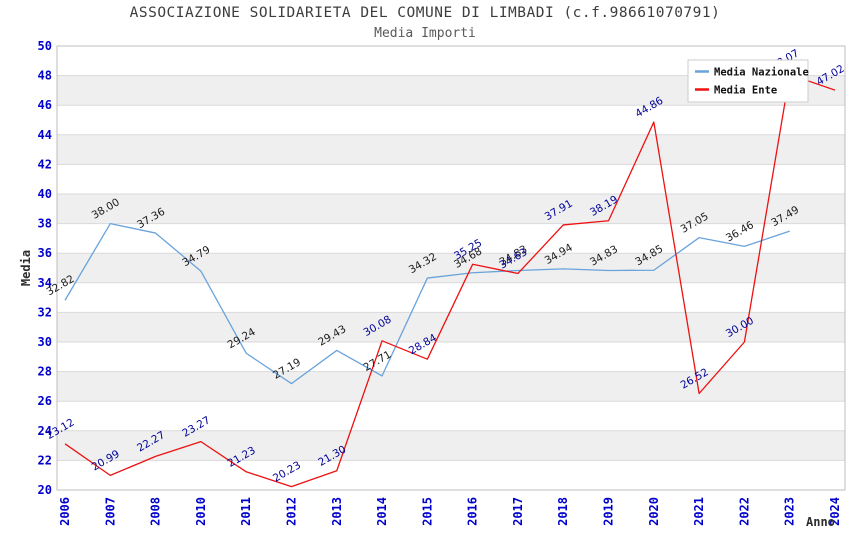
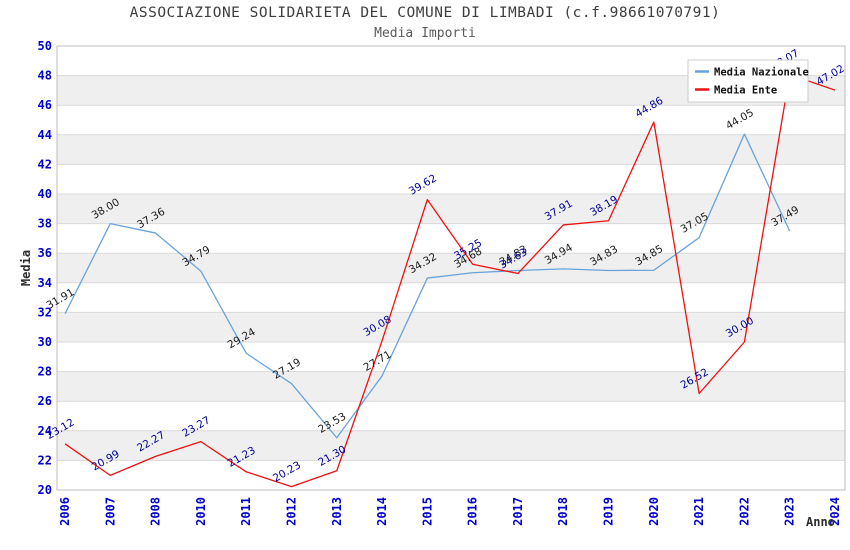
Media Nazionale/2006: 32.82 -> 31.91
Media Nazionale/2013: 29.43 -> 23.53
Media Ente/2015: 28.84 -> 39.62
Media Nazionale/2022: 36.46 -> 44.05
